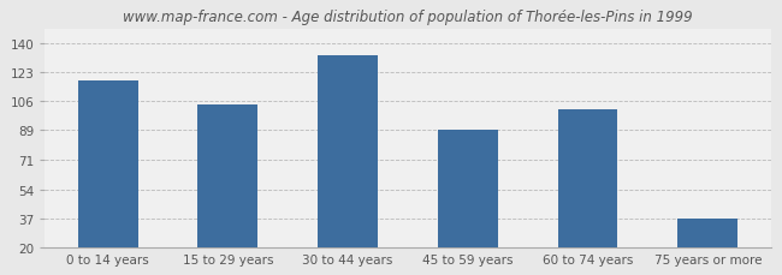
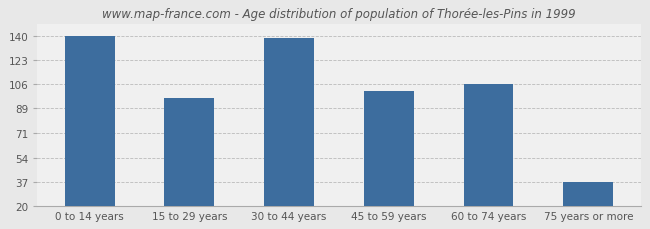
0 to 14 years: 118 -> 140
15 to 29 years: 104 -> 96
30 to 44 years: 133 -> 138
45 to 59 years: 89 -> 101
60 to 74 years: 101 -> 106
